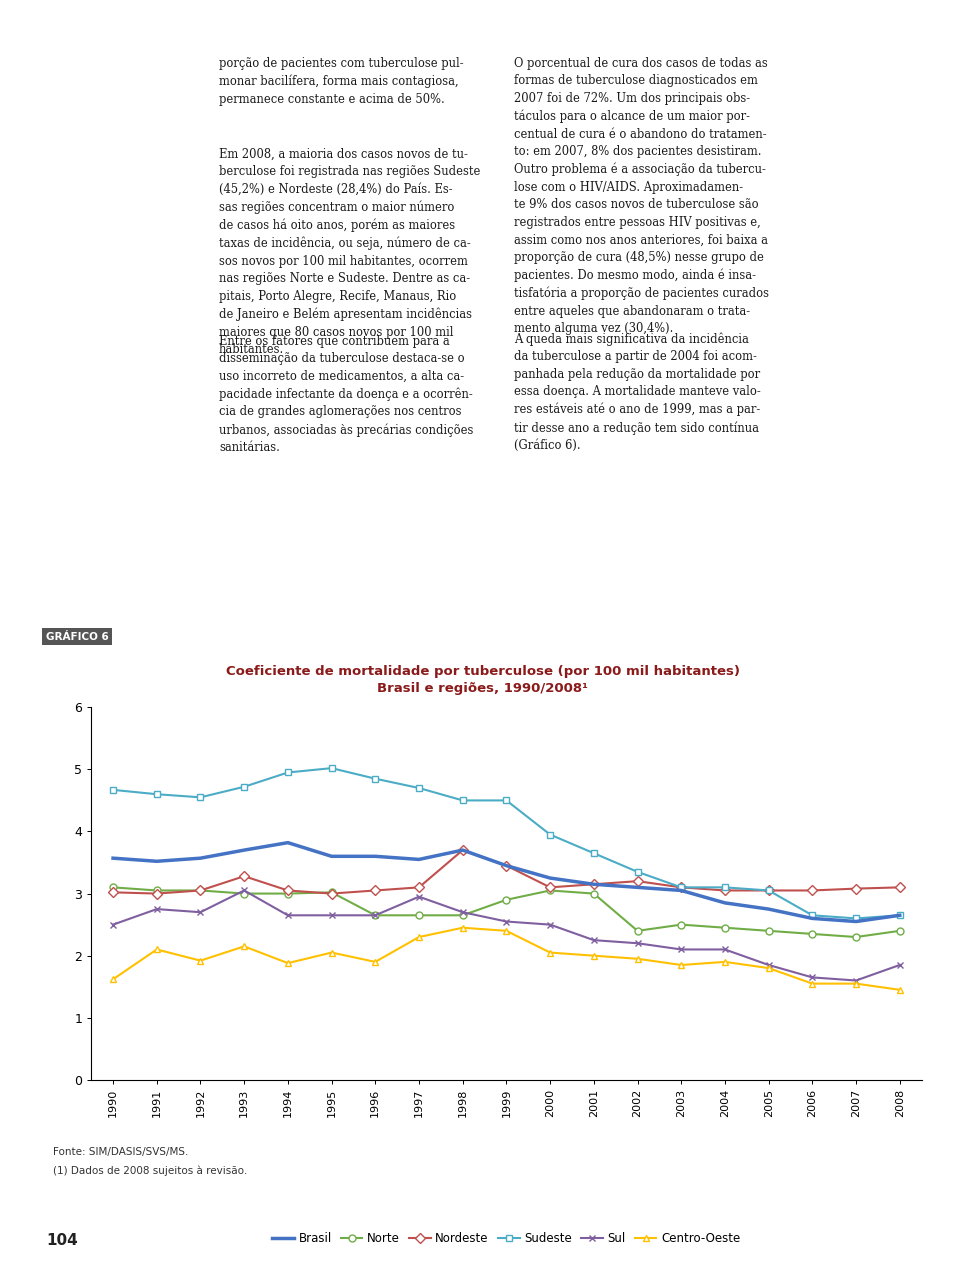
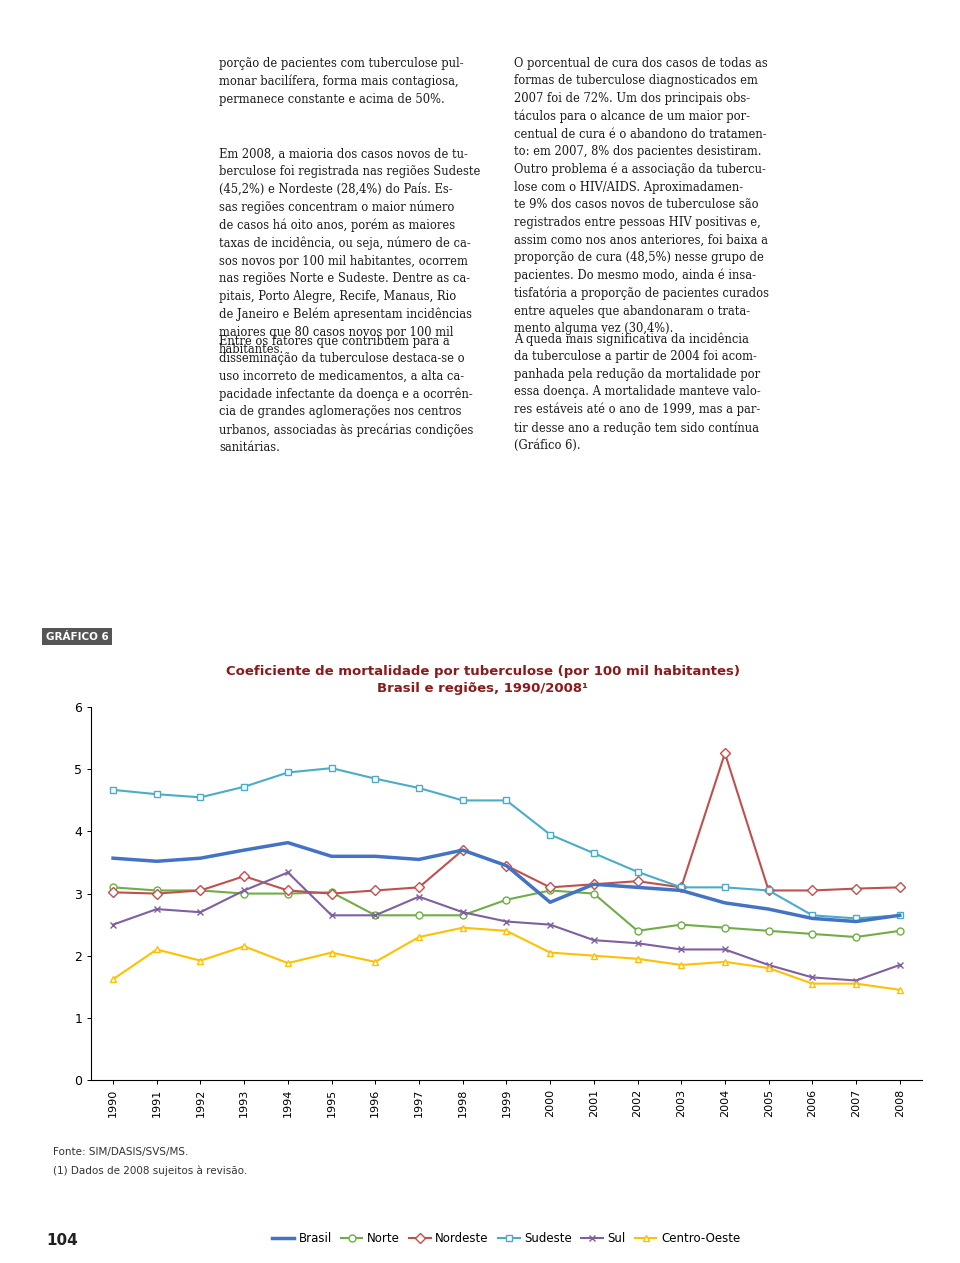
Sul/1994: 2.65 -> 3.34
Brasil/2000: 3.25 -> 2.86
Nordeste/2004: 3.05 -> 5.26
